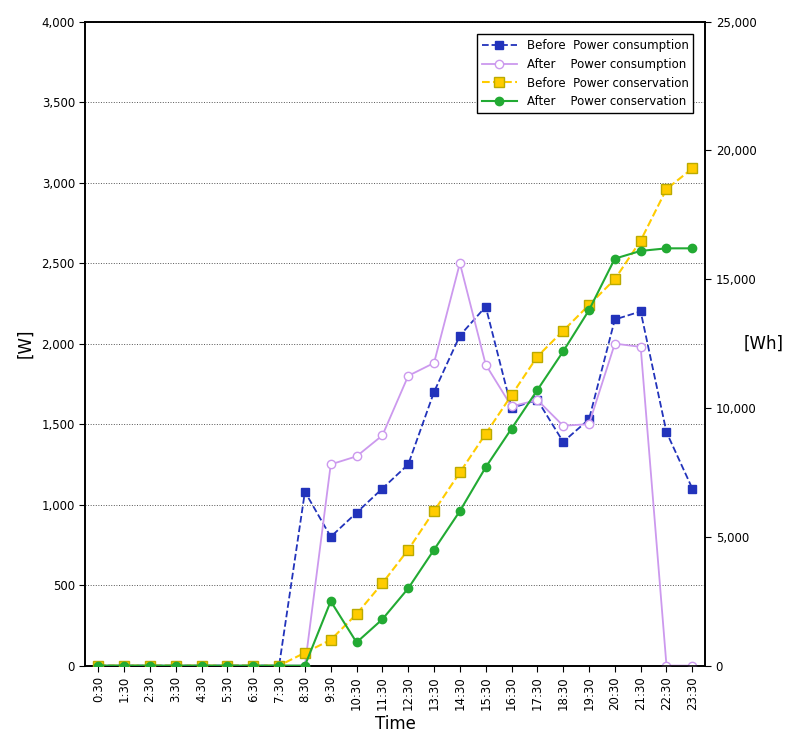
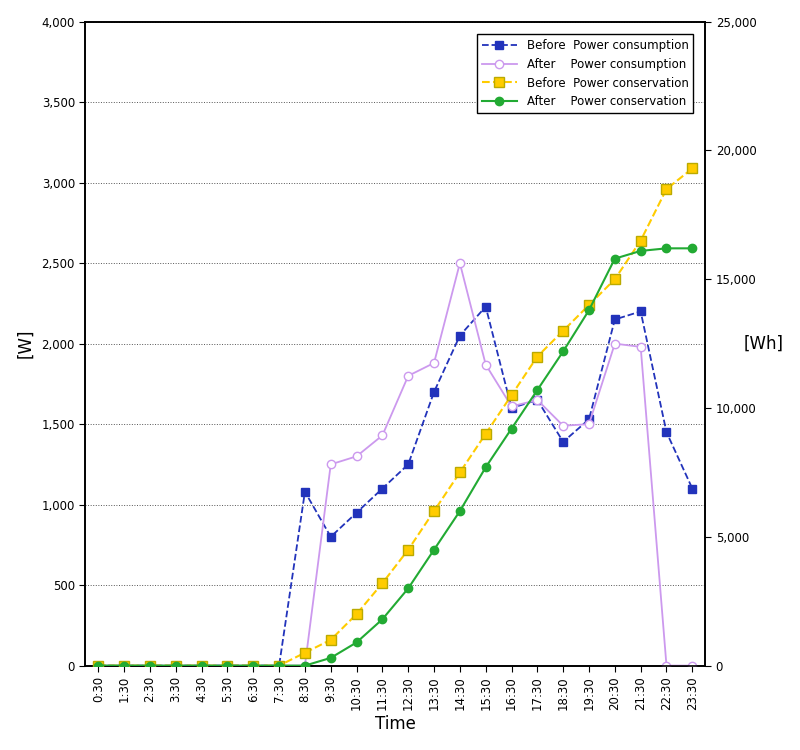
After Power conservation/9:30: 2,500 -> 300
